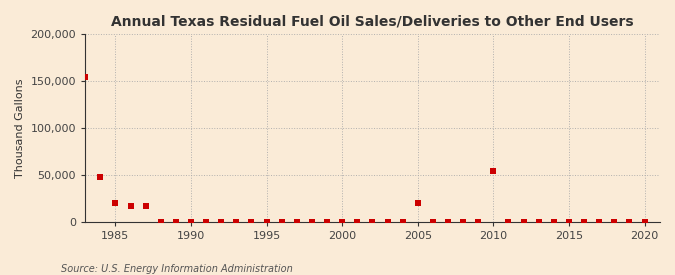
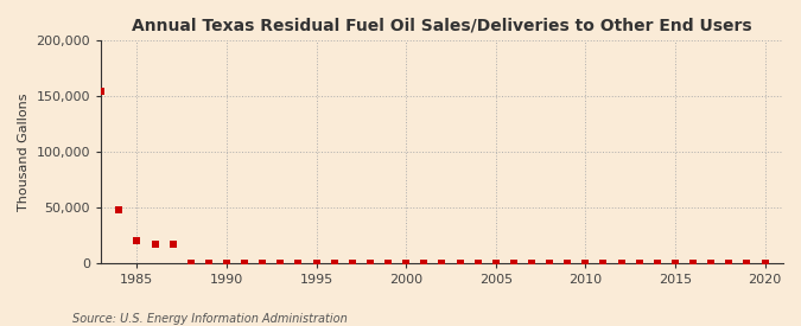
2005: 20,000 -> 0
2010: 54,000 -> 0
